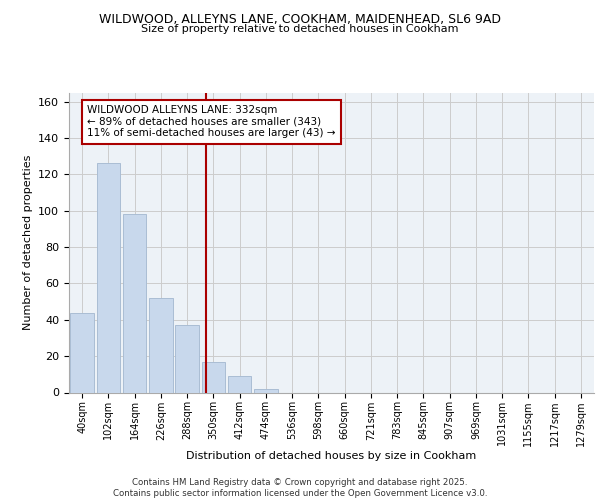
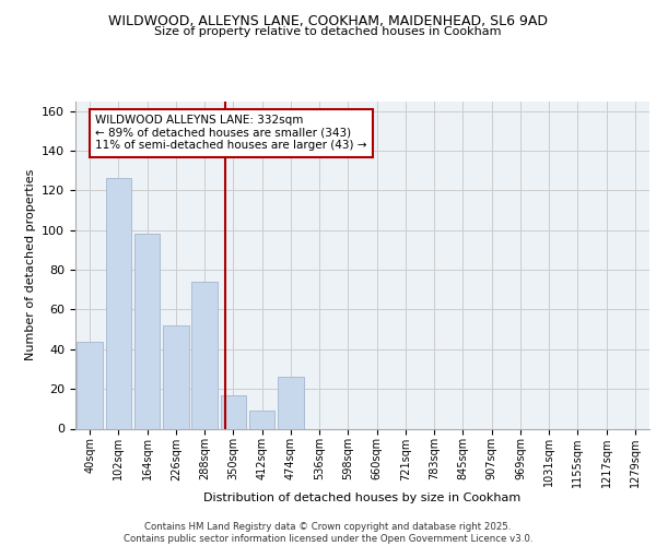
288sqm: 37 -> 74
474sqm: 2 -> 26
